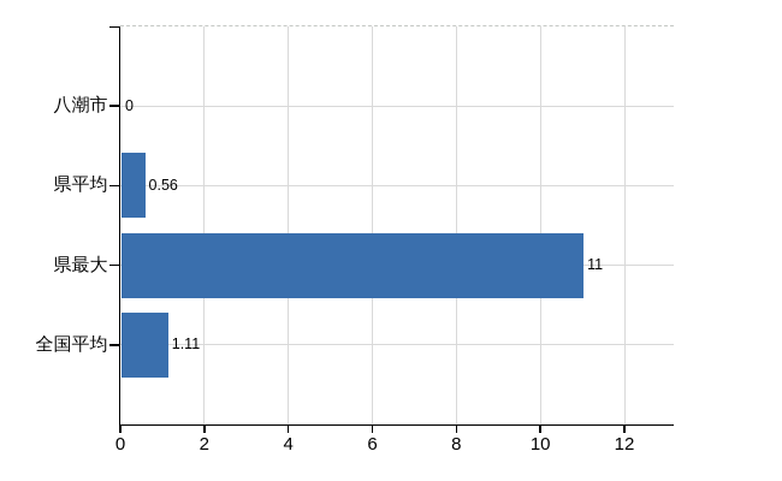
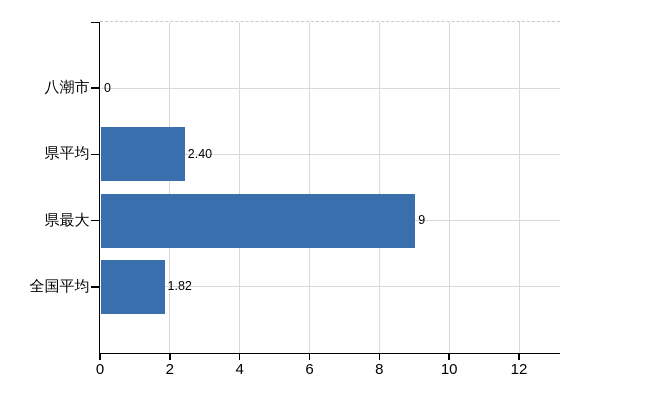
県平均: 0.56 -> 2.40
県最大: 11 -> 9
全国平均: 1.11 -> 1.82
